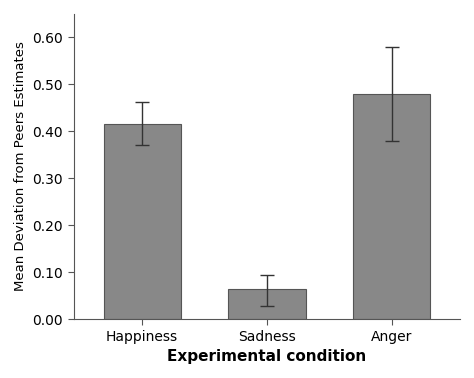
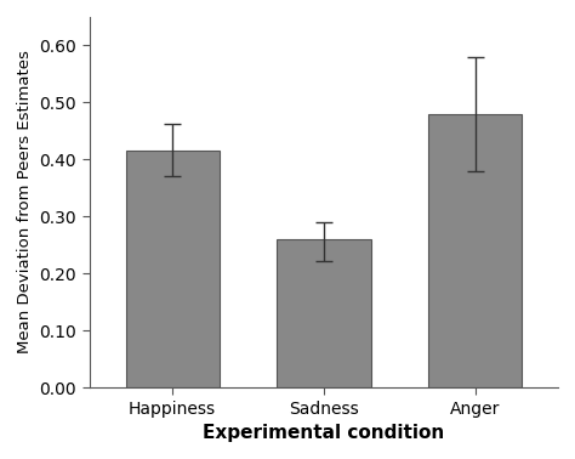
Sadness: 0.065 -> 0.260
